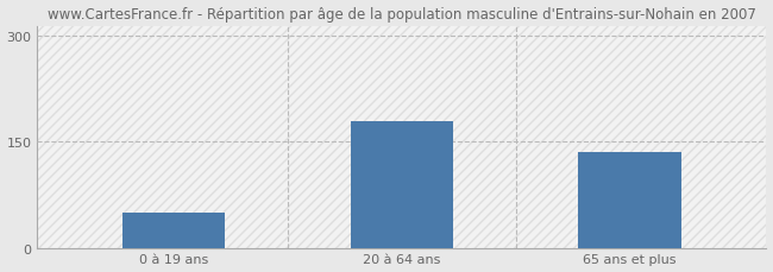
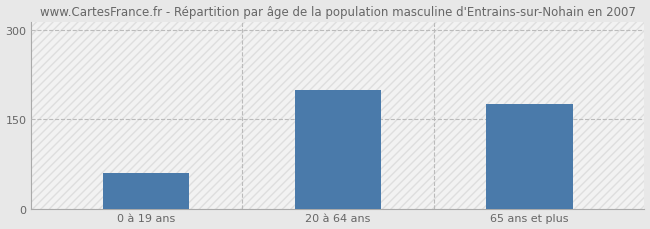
0 à 19 ans: 50 -> 60
20 à 64 ans: 180 -> 200
65 ans et plus: 135 -> 176
